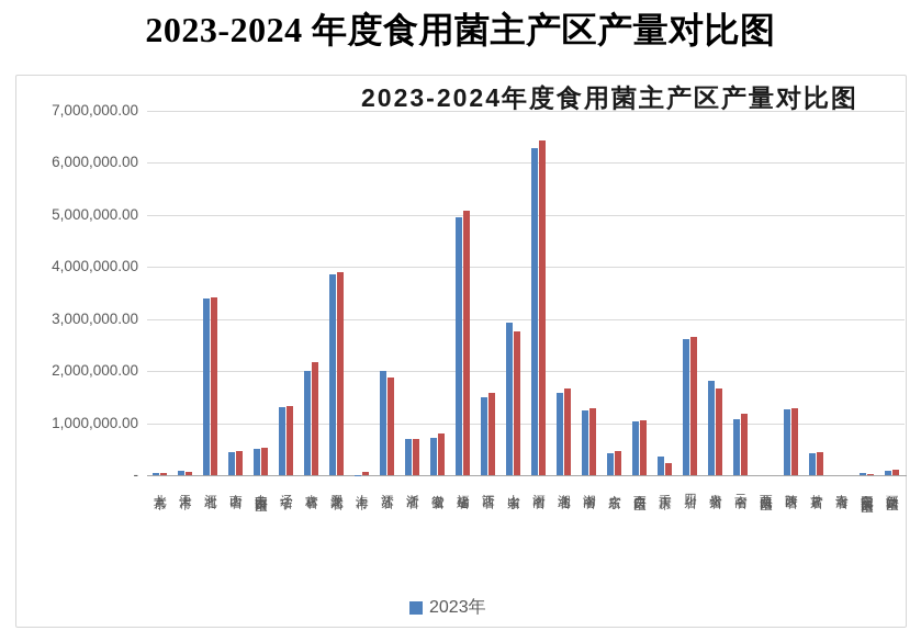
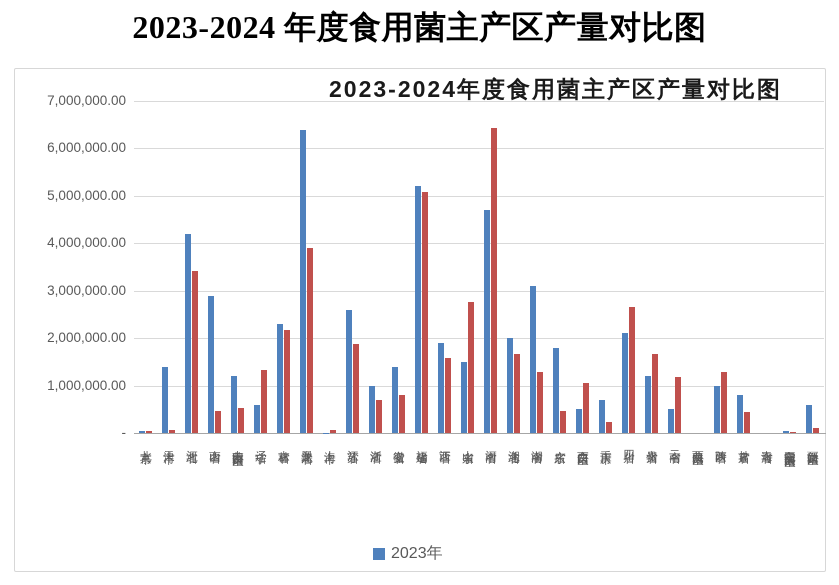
2023年/天津市: 100000 -> 1400000
2023年/河北省: 3400000 -> 4200000
2023年/山西省: 400000 -> 2900000
2023年/内蒙古自治区: 500000 -> 1200000
2023年/辽宁省: 1300000 -> 600000
2023年/吉林省: 2000000 -> 2300000
2023年/黑龙江省: 3900000 -> 6400000
2023年/江苏省: 2000000 -> 2600000
2023年/浙江省: 700000 -> 1000000
2023年/安徽省: 700000 -> 1400000
2023年/福建省: 5000000 -> 5200000
2023年/江西省: 1500000 -> 1900000
2023年/山东省: 2900000 -> 1500000
2023年/河南省: 6300000 -> 4700000
2023年/湖北省: 1600000 -> 2000000
2023年/湖南省: 1200000 -> 3100000
2023年/广东省: 400000 -> 1800000
2023年/广西自治区: 1000000 -> 500000
2023年/重庆市: 400000 -> 700000
2023年/四川省: 2600000 -> 2100000
2023年/贵州省: 1800000 -> 1200000
2023年/云南省: 1100000 -> 500000
2023年/陕西省: 1300000 -> 1000000
2023年/甘肃省: 400000 -> 800000
2023年/新疆自治区: 100000 -> 600000
